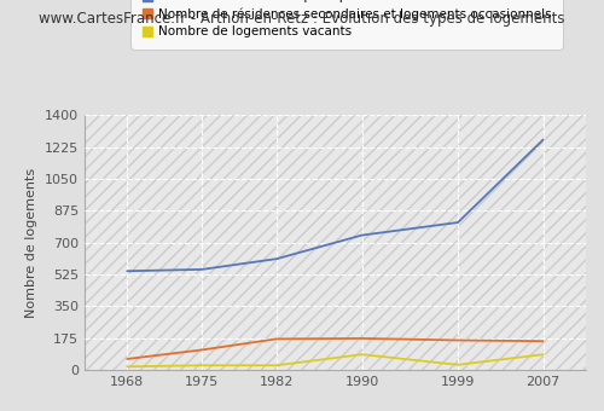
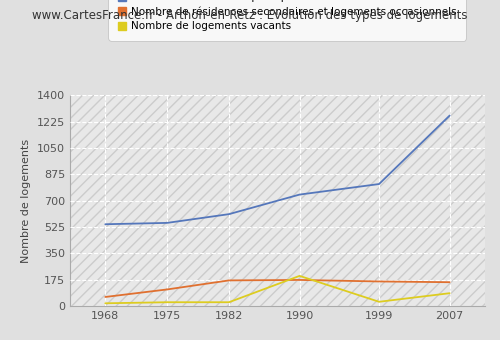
Nombre de logements vacants/1990: 80 -> 200
